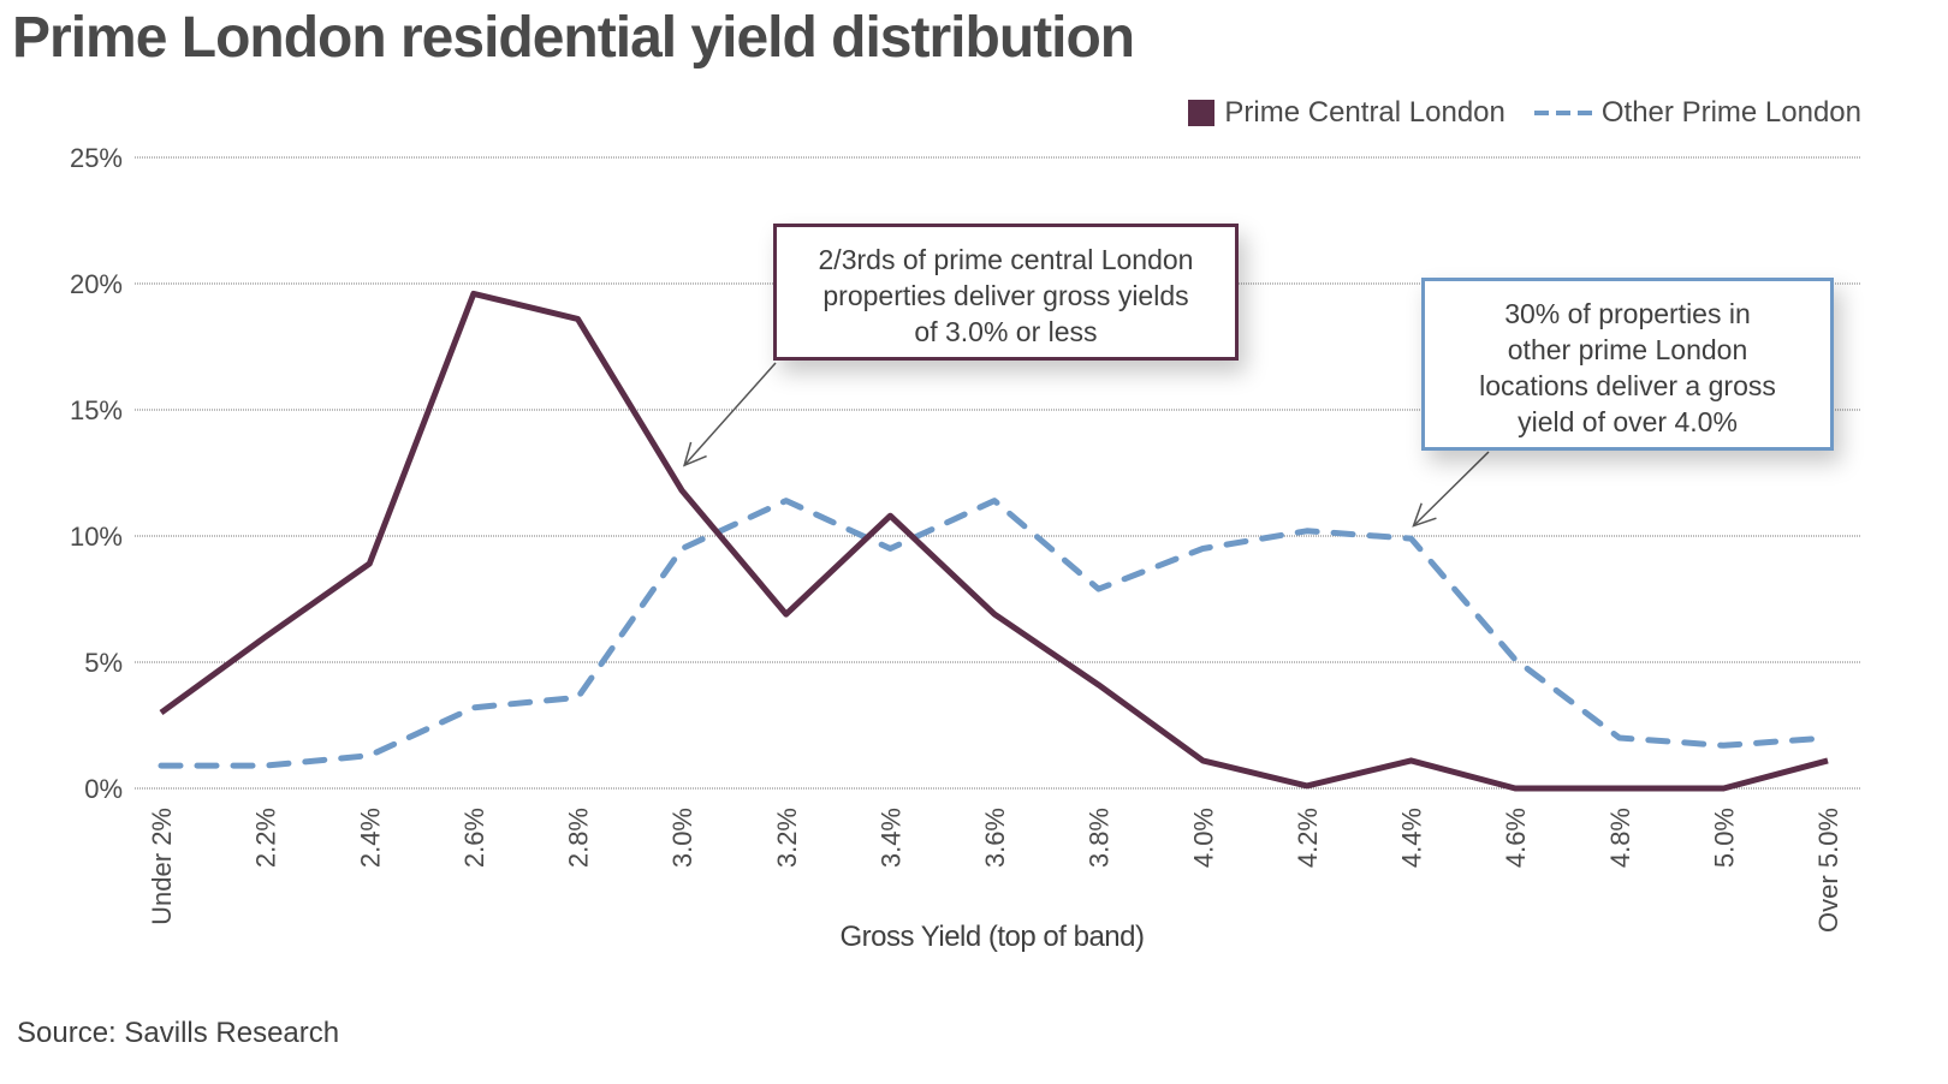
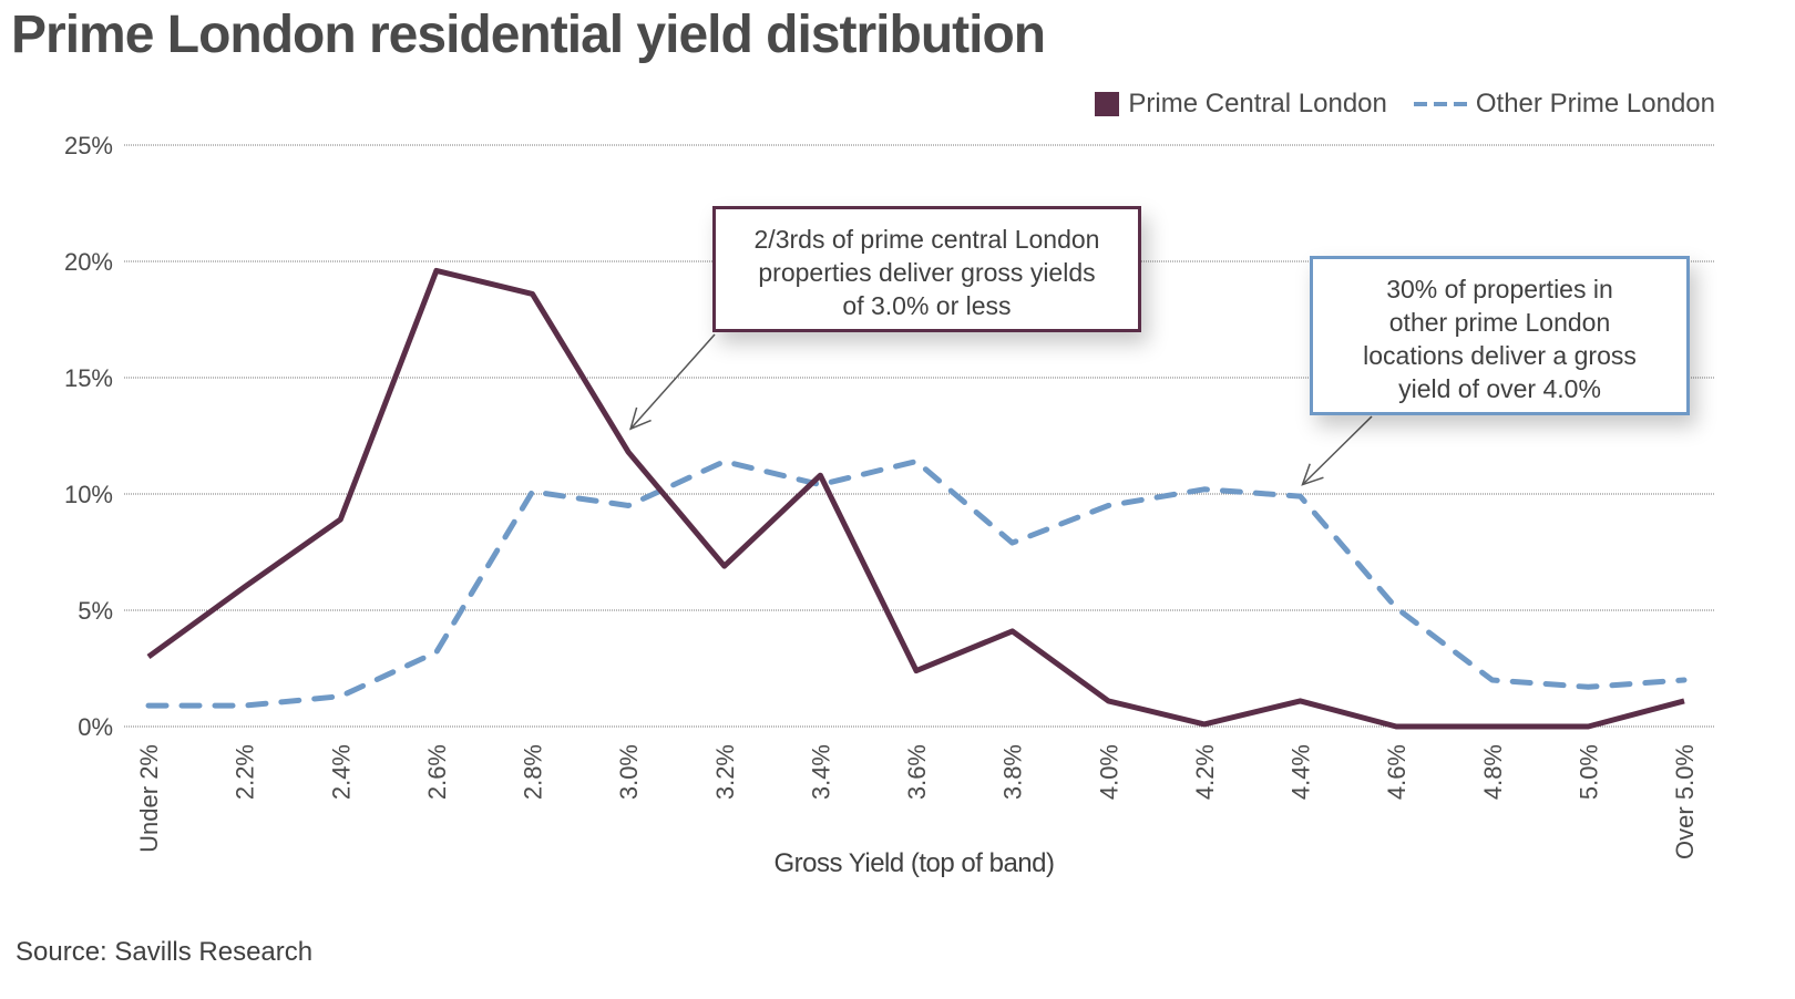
Other Prime London/2.8%: 3.6% -> 10.1%
Other Prime London/3.4%: 9.5% -> 10.4%
Prime Central London/3.6%: 6.9% -> 2.4%
